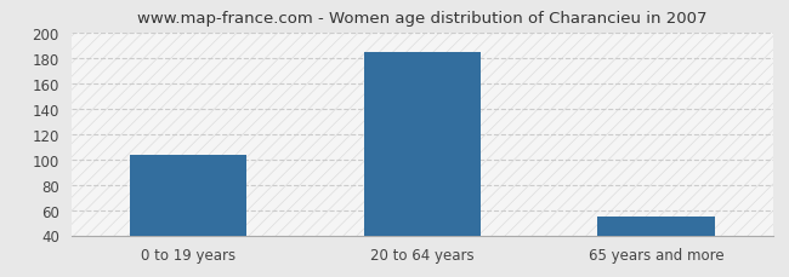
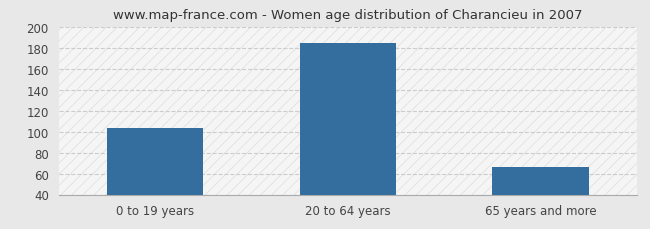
65 years and more: 55 -> 66
